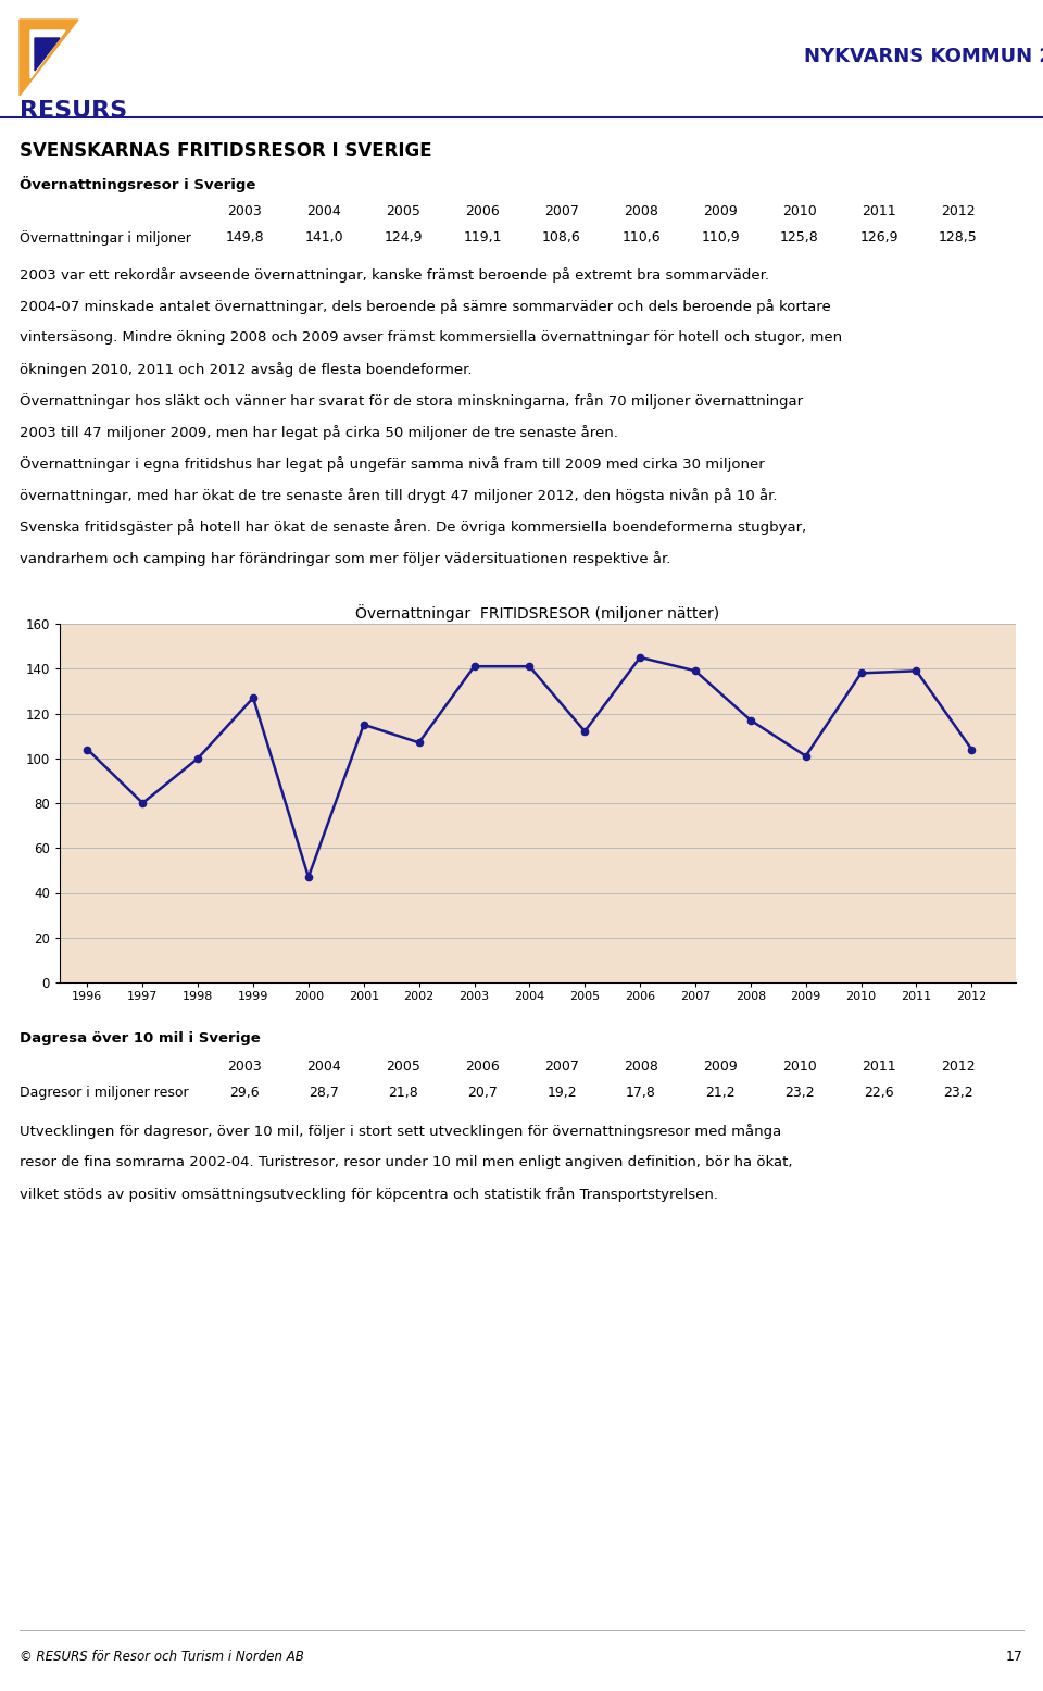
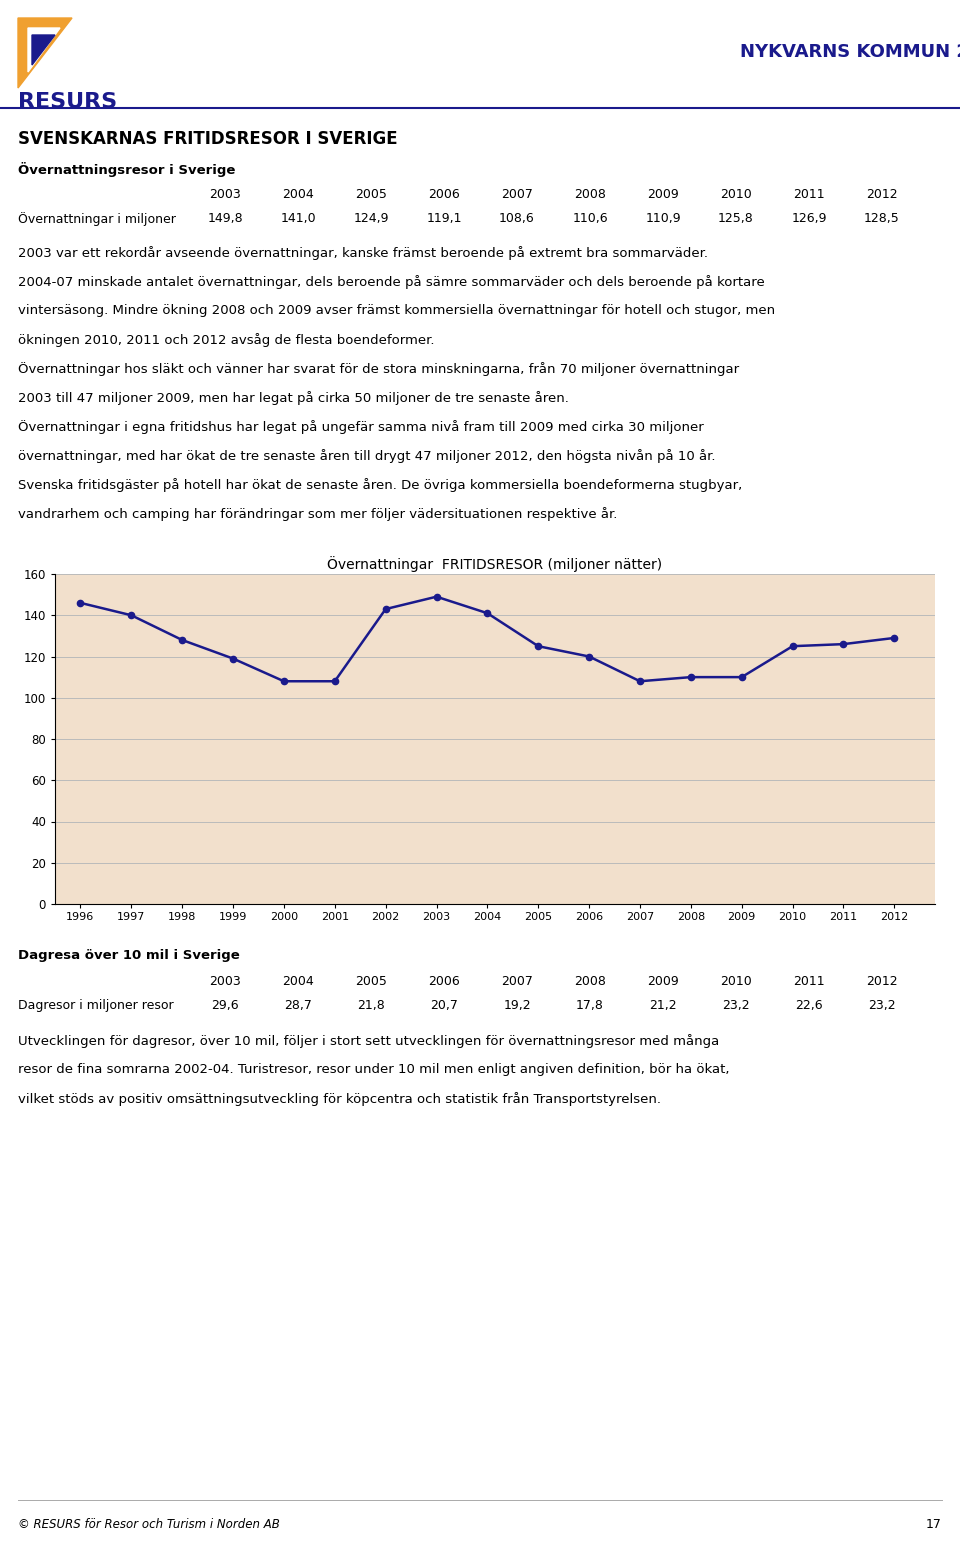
1996: 104 -> 146
1997: 80 -> 140
1998: 100 -> 128
1999: 127 -> 119
2000: 47 -> 108
2001: 115 -> 108
2002: 107 -> 143
2003: 141 -> 149
2005: 112 -> 125
2006: 145 -> 120
2007: 139 -> 108
2008: 117 -> 110
2009: 101 -> 110
2010: 138 -> 125
2011: 139 -> 126
2012: 104 -> 129
